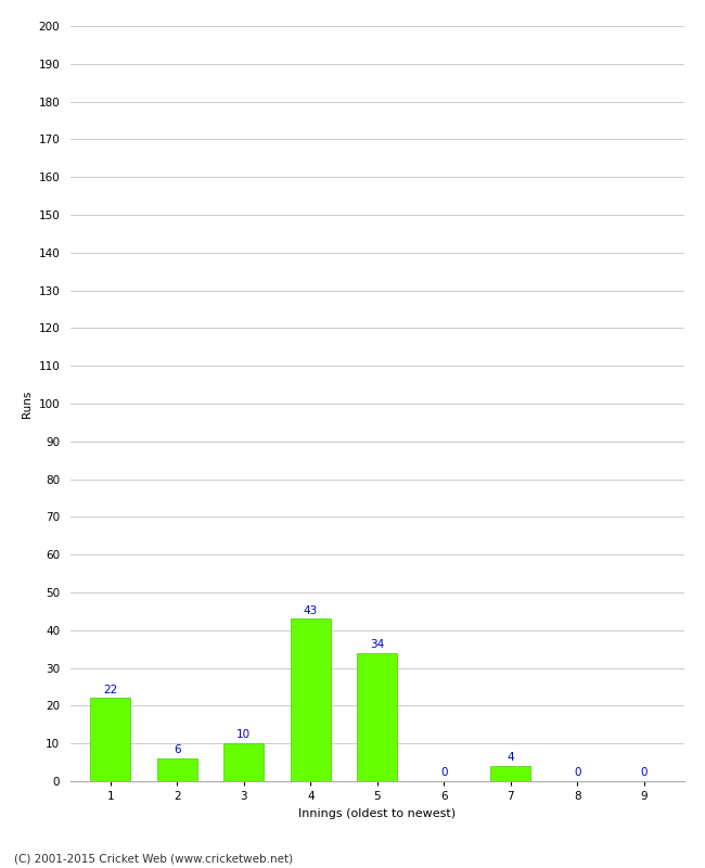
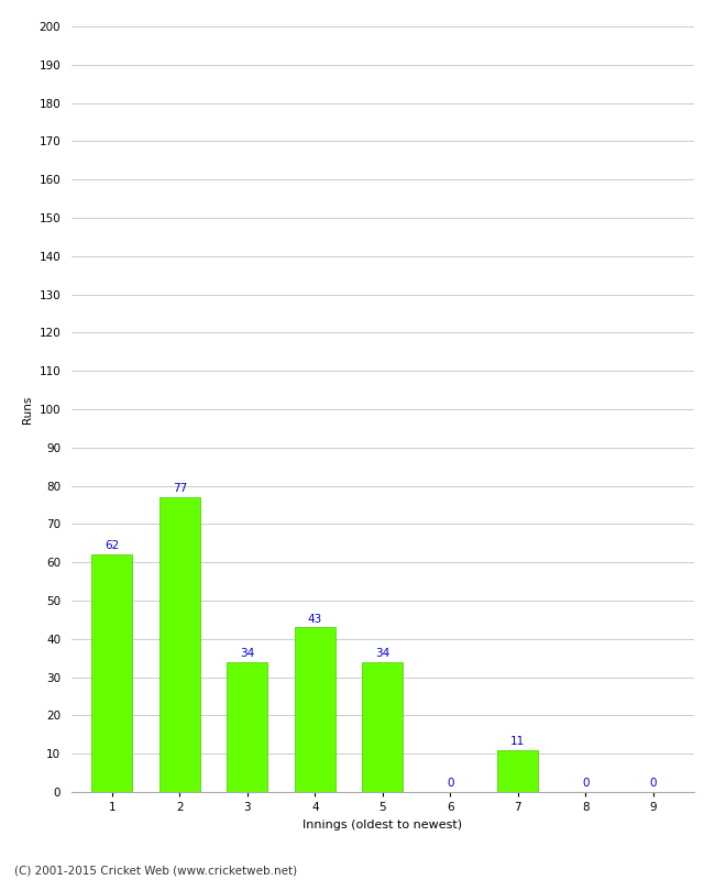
1: 22 -> 62
2: 6 -> 77
3: 10 -> 34
7: 4 -> 11
